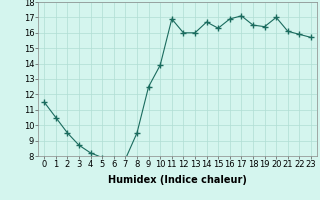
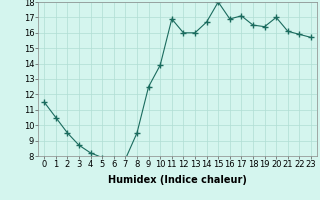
15: 16.3 -> 18.0
